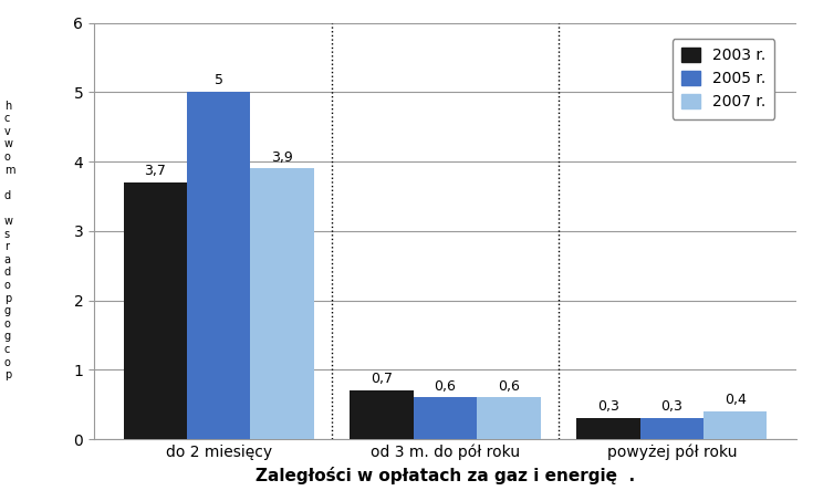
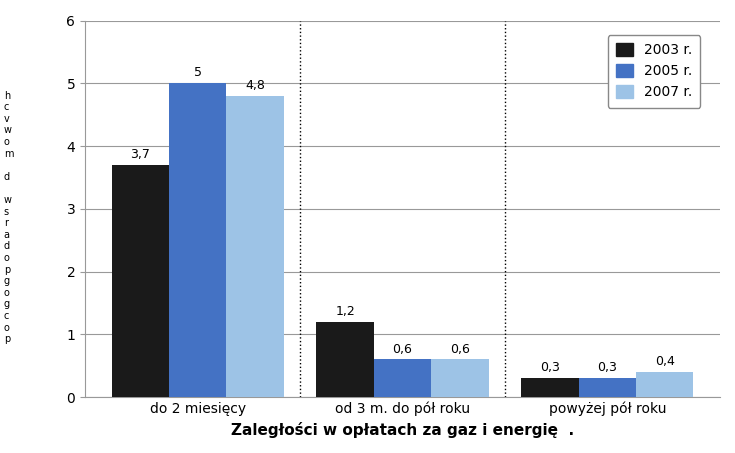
2007 r./do 2 miesięcy: 3,9 -> 4,8
2003 r./od 3 m. do pół roku: 0,7 -> 1,2
